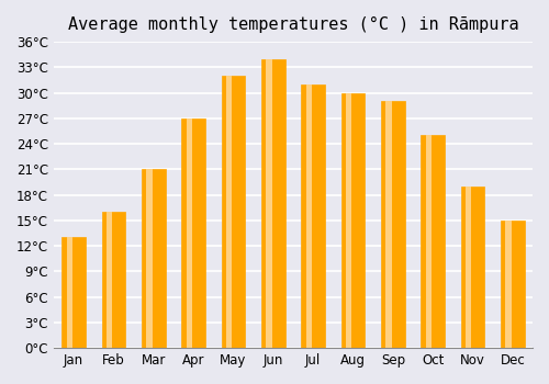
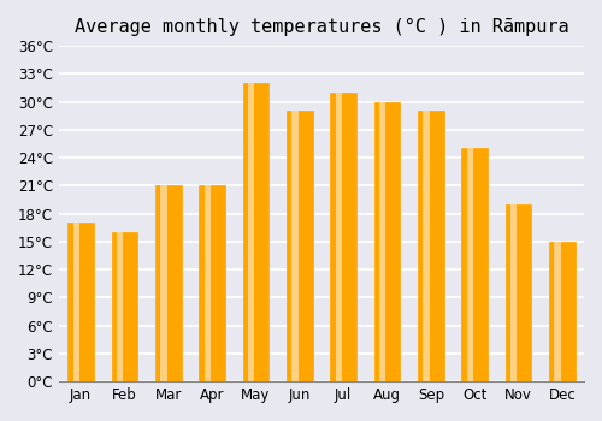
Jan: 13°C -> 17°C
Apr: 27°C -> 21°C
Jun: 34°C -> 29°C
